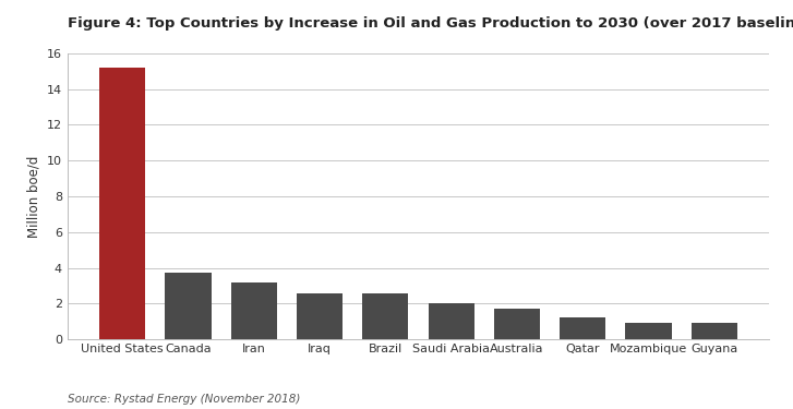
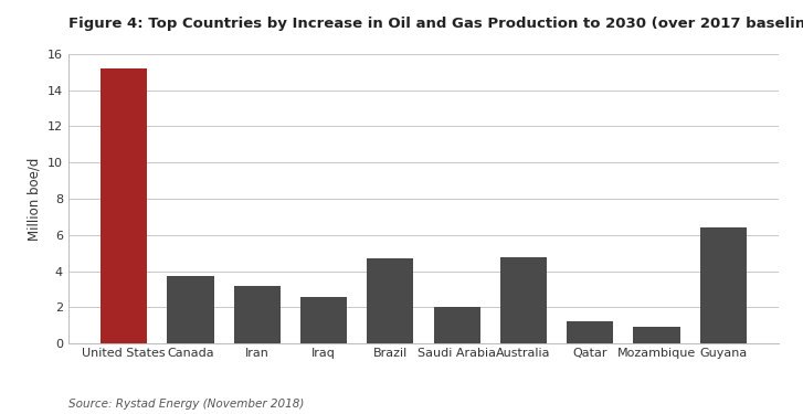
Brazil: 2.5 -> 4.7
Australia: 1.8 -> 4.8
Guyana: 0.9 -> 6.4
